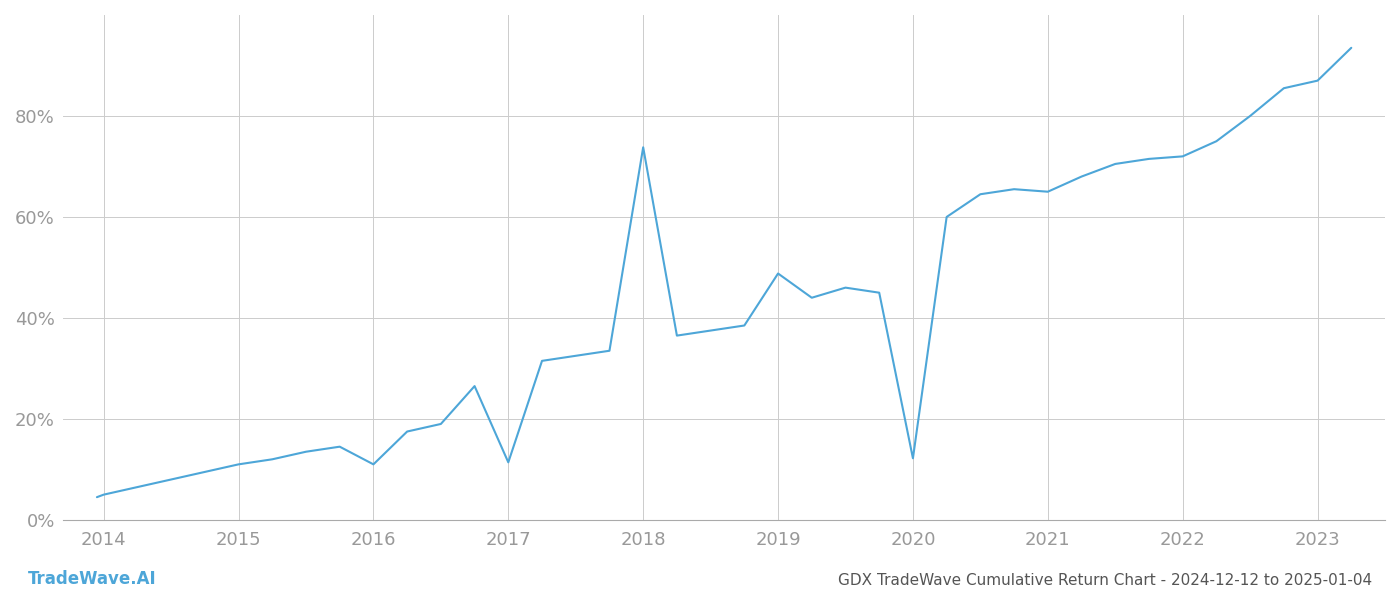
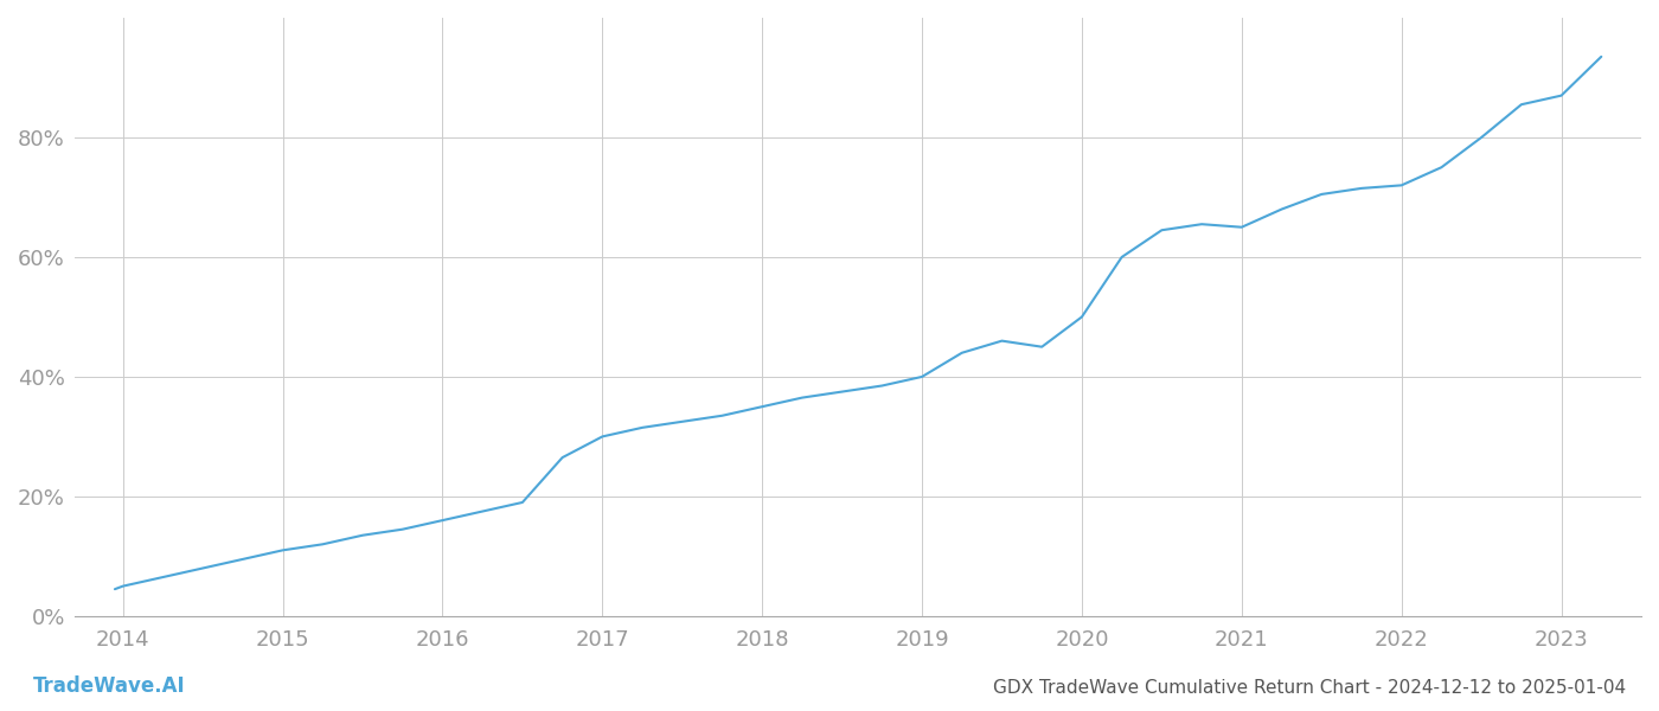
2016: 11.0% -> 16.0%
2017: 11.4% -> 30.0%
2018: 73.8% -> 35.0%
2019: 48.8% -> 40.0%
2020: 12.2% -> 50.0%
